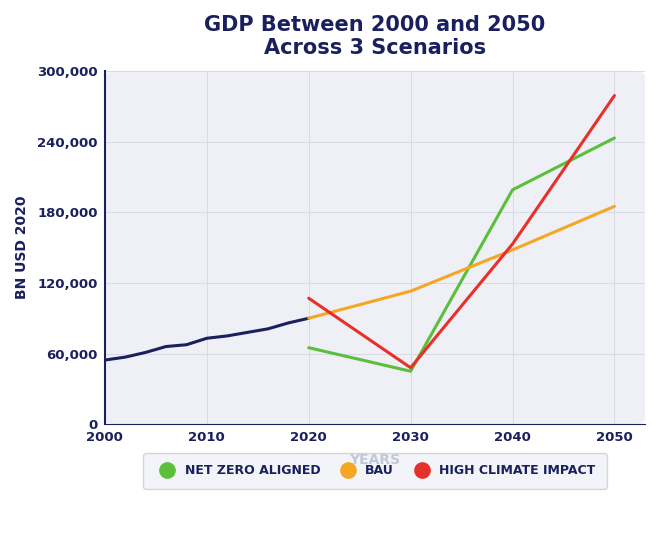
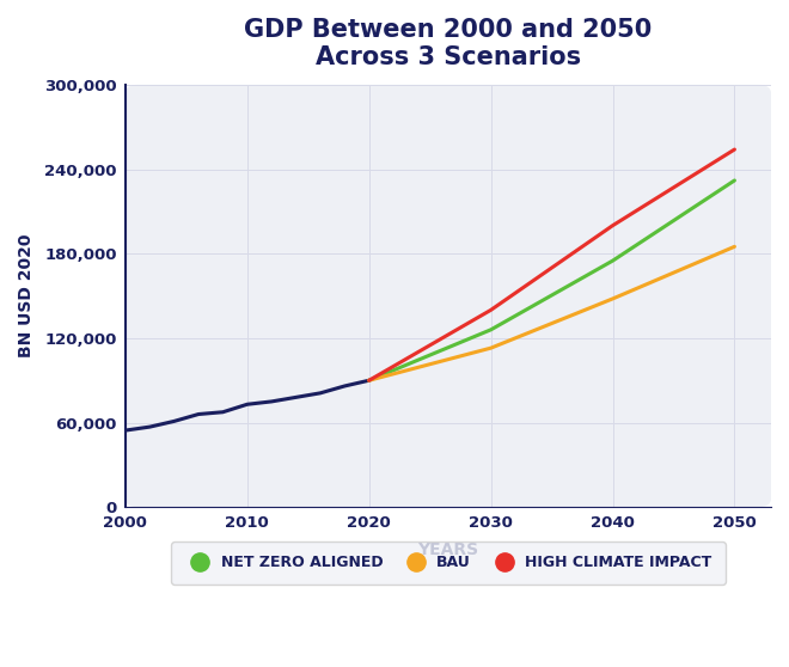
NET ZERO ALIGNED/2020: 65,000 -> 90,000
HIGH CLIMATE IMPACT/2020: 107,000 -> 90,000
NET ZERO ALIGNED/2030: 45,000 -> 126,000
HIGH CLIMATE IMPACT/2030: 48,000 -> 140,000
NET ZERO ALIGNED/2040: 199,000 -> 175,000
HIGH CLIMATE IMPACT/2040: 153,000 -> 200,000
NET ZERO ALIGNED/2050: 243,000 -> 232,000
HIGH CLIMATE IMPACT/2050: 279,000 -> 254,000
